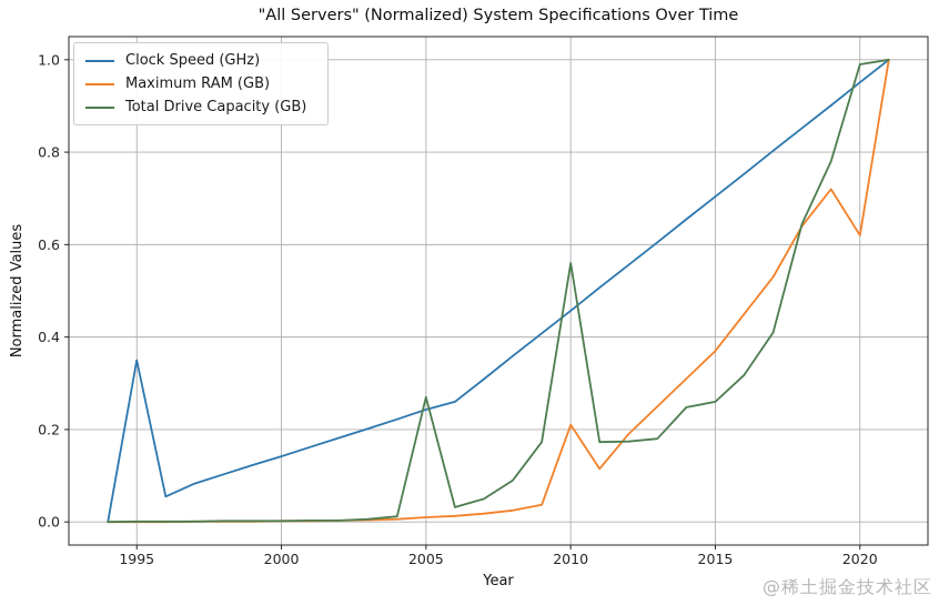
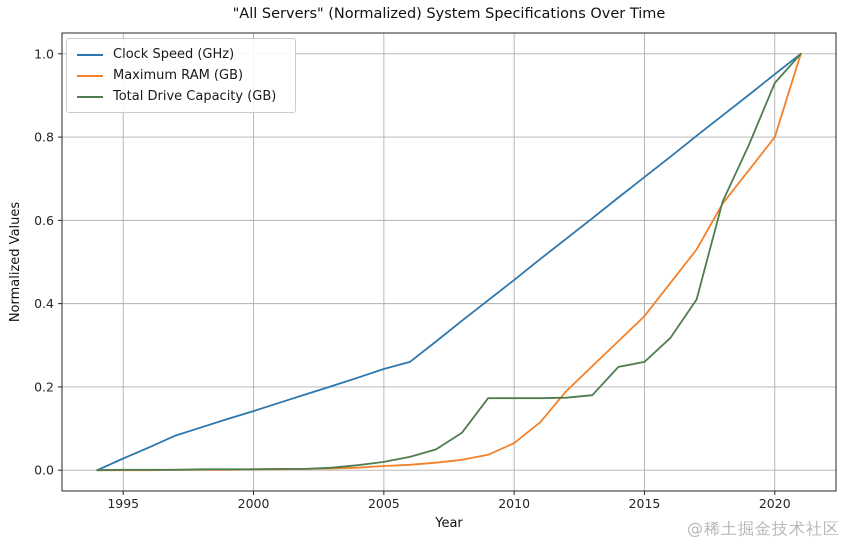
Clock Speed (GHz)/1995: 0.35 -> 0.03
Total Drive Capacity (GB)/2005: 0.27 -> 0.02
Maximum RAM (GB)/2010: 0.21 -> 0.07
Total Drive Capacity (GB)/2010: 0.56 -> 0.17
Maximum RAM (GB)/2020: 0.62 -> 0.80
Total Drive Capacity (GB)/2020: 0.99 -> 0.93
